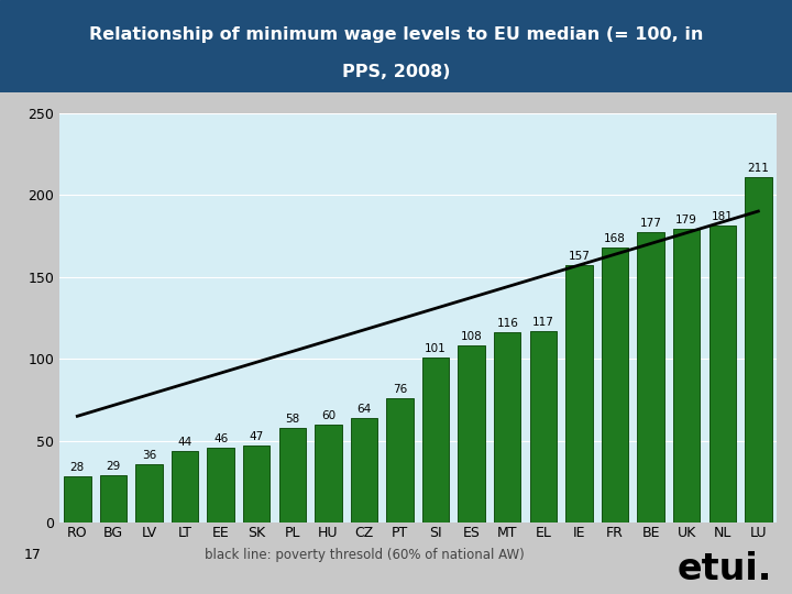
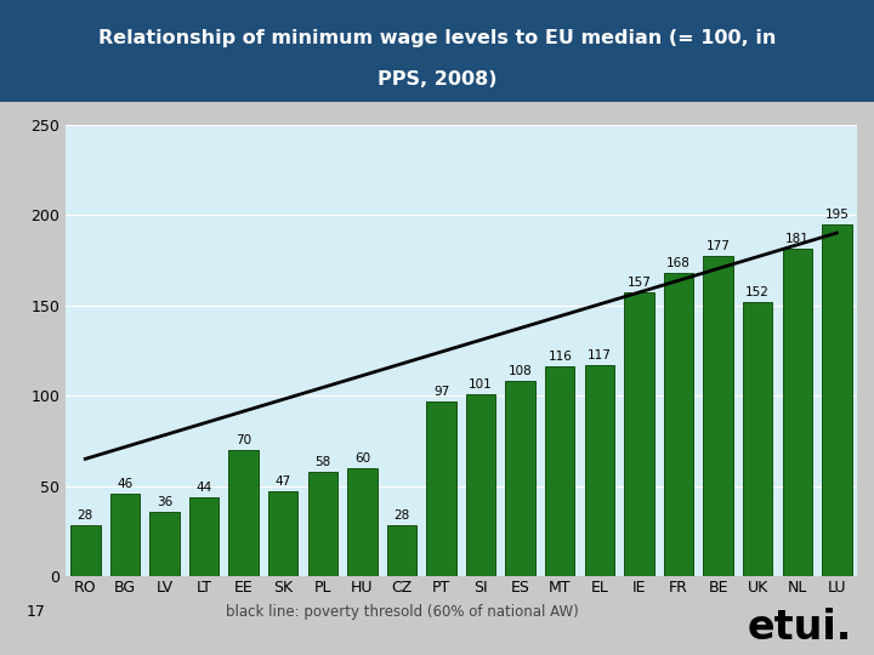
BG: 29 -> 46
EE: 46 -> 70
CZ: 64 -> 28
PT: 76 -> 97
UK: 179 -> 152
LU: 211 -> 195
